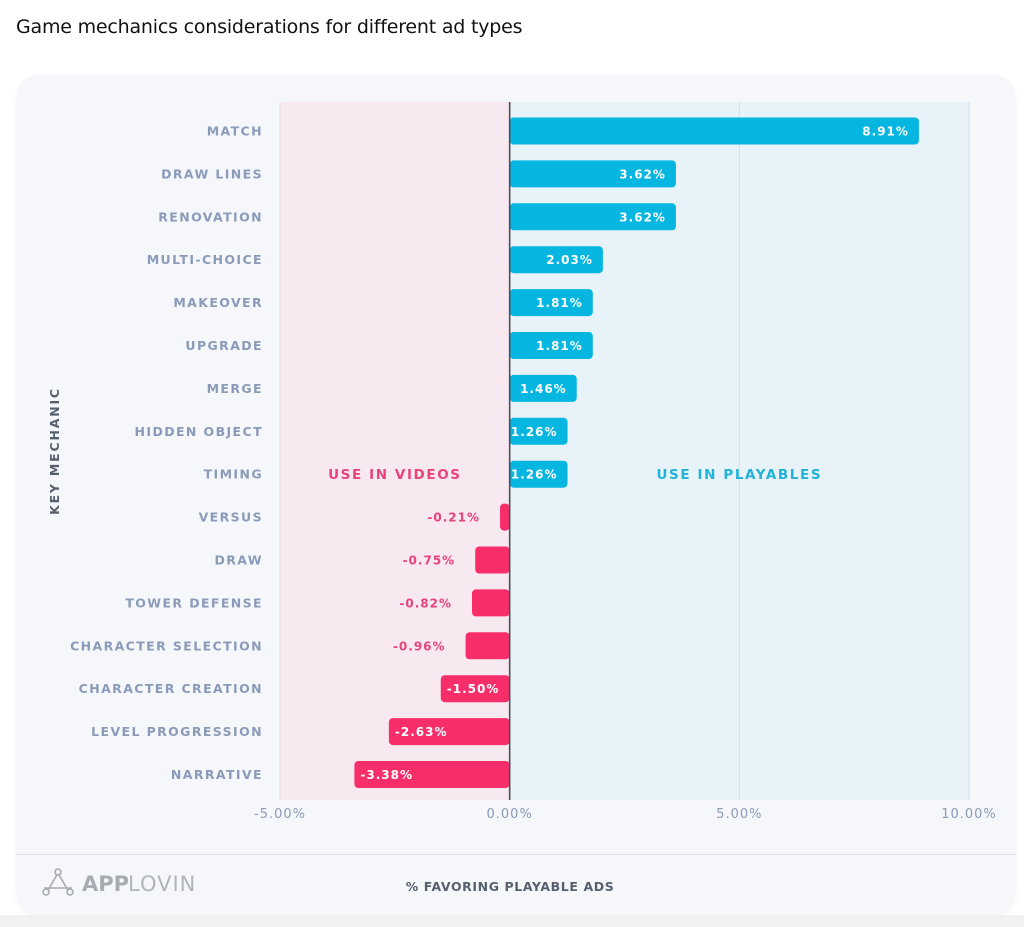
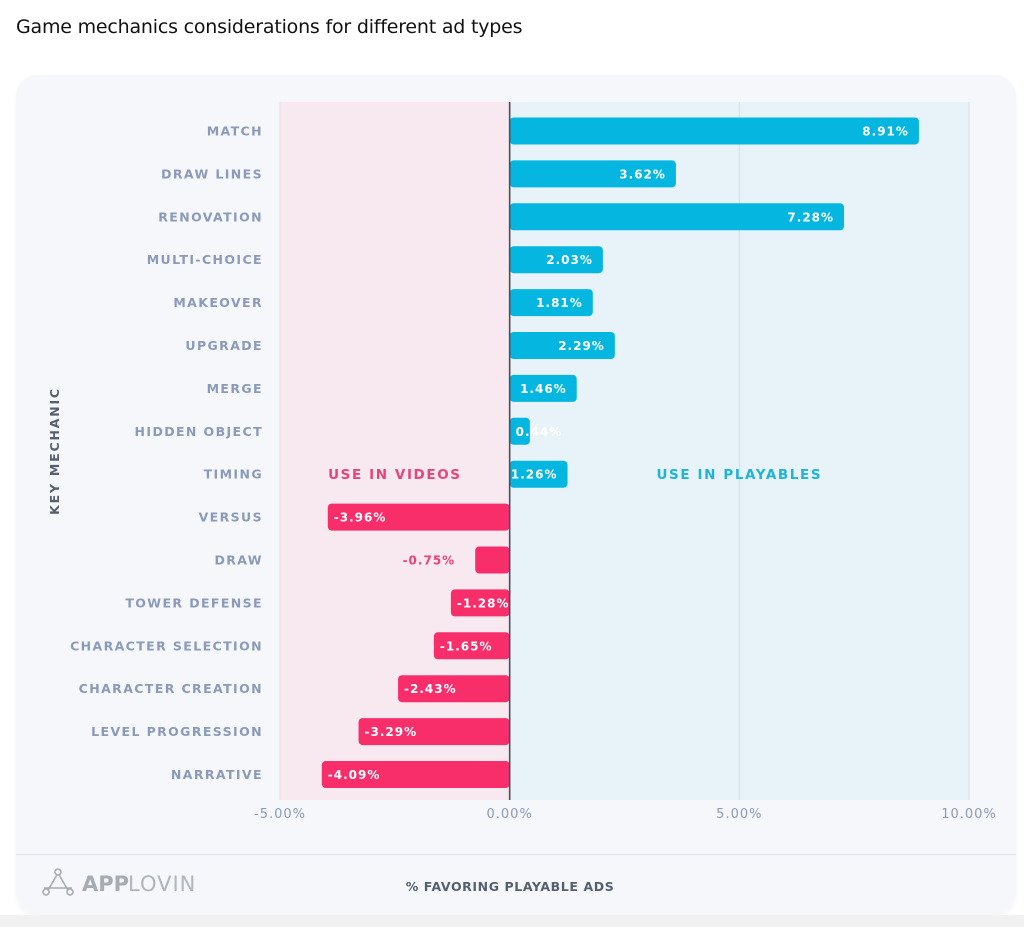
RENOVATION: 3.62% -> 7.28%
UPGRADE: 1.81% -> 2.29%
HIDDEN OBJECT: 1.26% -> 0.44%
VERSUS: -0.21% -> -3.96%
TOWER DEFENSE: -0.82% -> -1.28%
CHARACTER SELECTION: -0.96% -> -1.65%
CHARACTER CREATION: -1.50% -> -2.43%
LEVEL PROGRESSION: -2.63% -> -3.29%
NARRATIVE: -3.38% -> -4.09%
